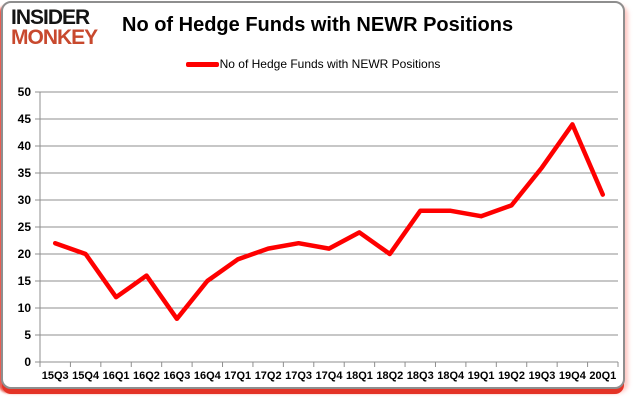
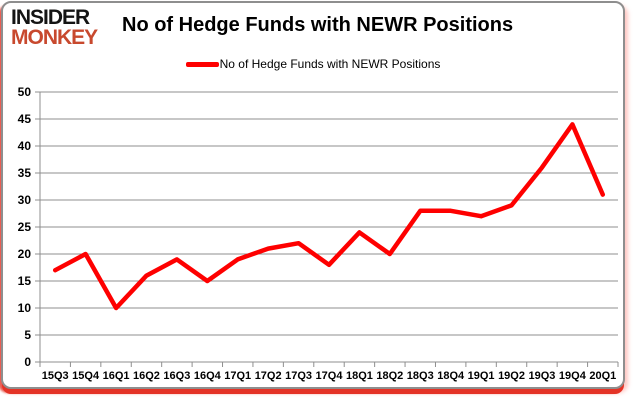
15Q3: 22 -> 17
16Q1: 12 -> 10
16Q3: 8 -> 19
17Q4: 21 -> 18
